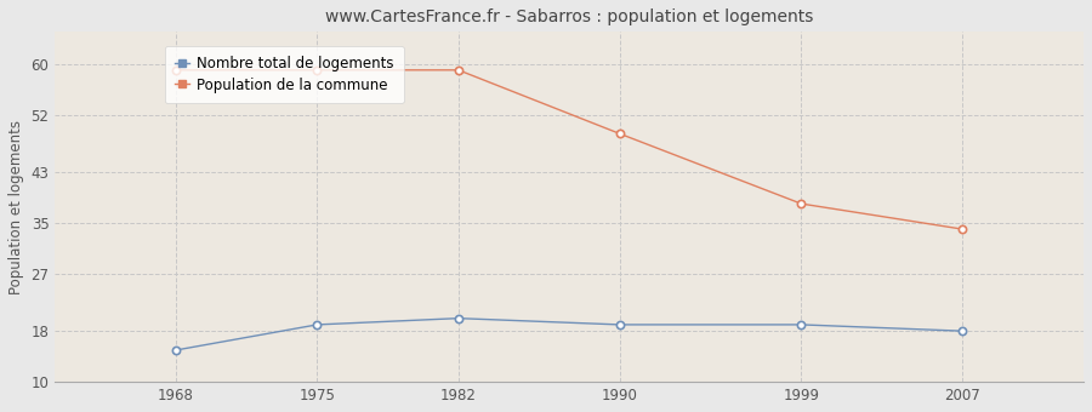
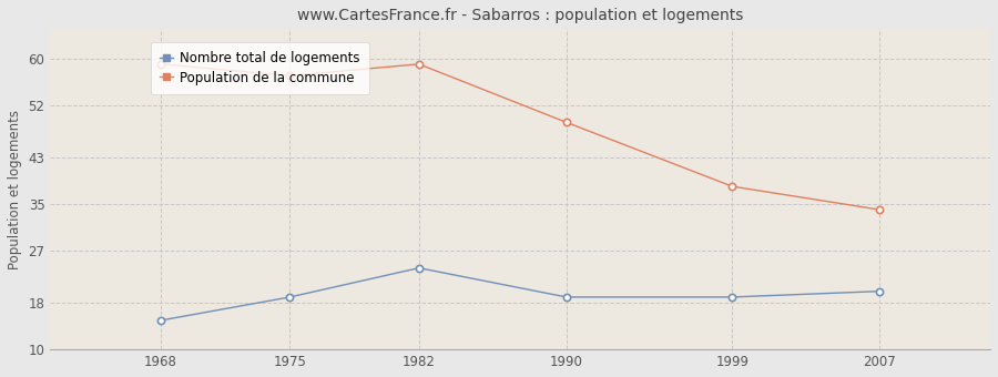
Population de la commune/1975: 59 -> 57
Nombre total de logements/1982: 20 -> 24
Nombre total de logements/2007: 18 -> 20
